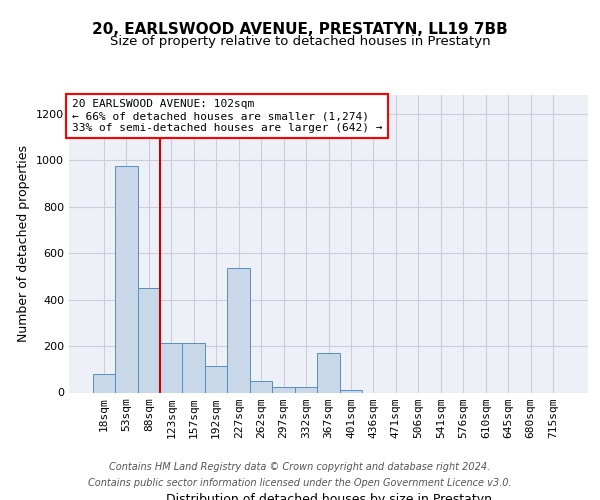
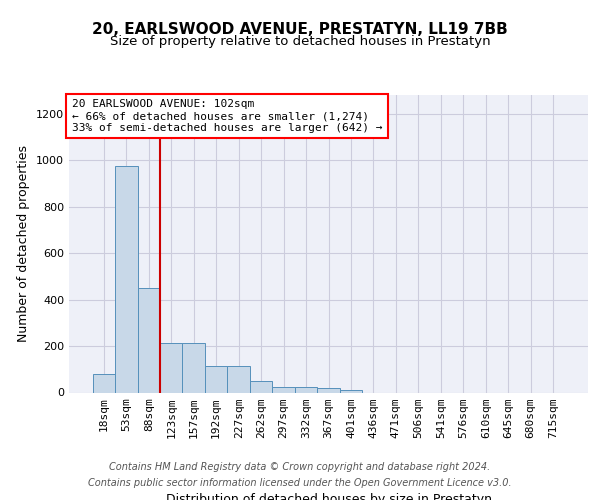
227sqm: 535 -> 115
367sqm: 170 -> 18
